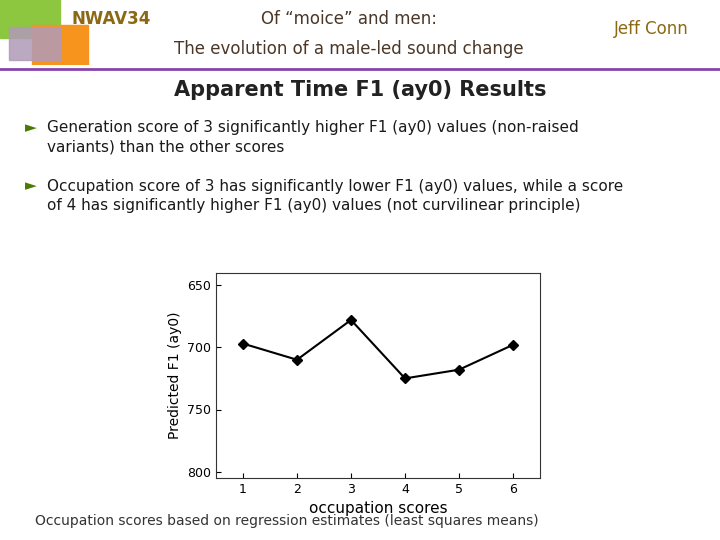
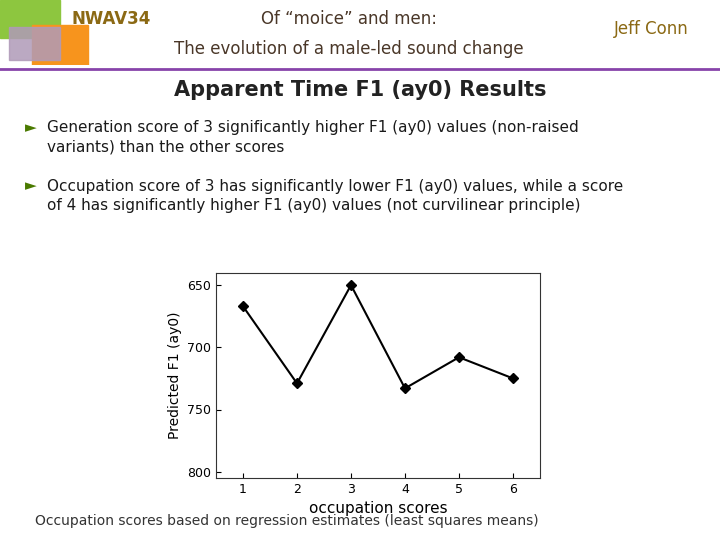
1: 697 -> 667
2: 710 -> 729
3: 678 -> 650
4: 725 -> 733
5: 718 -> 708
6: 698 -> 725
